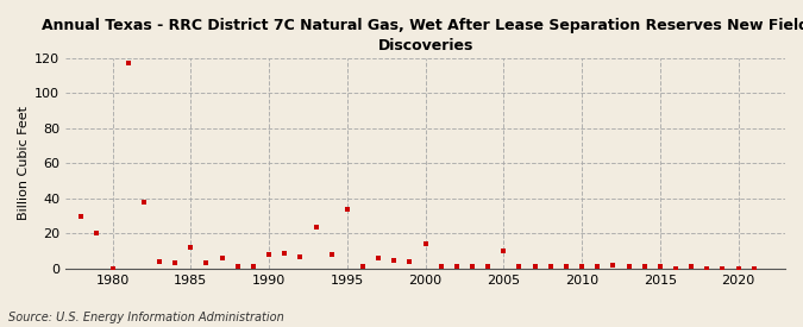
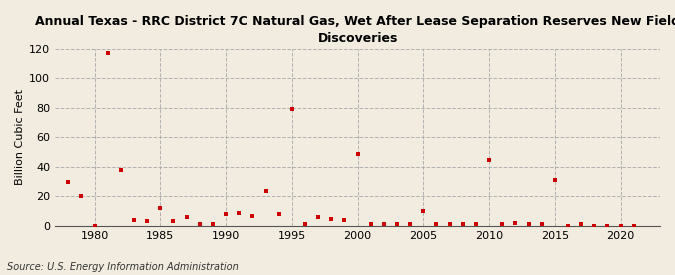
1995: 34 -> 79
2000: 14 -> 49
2010: 1 -> 45
2015: 1 -> 31
